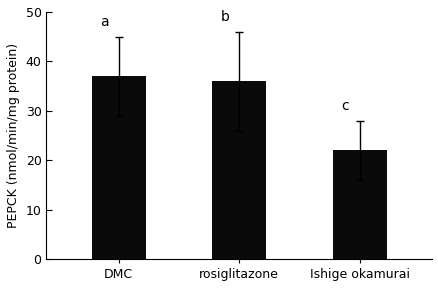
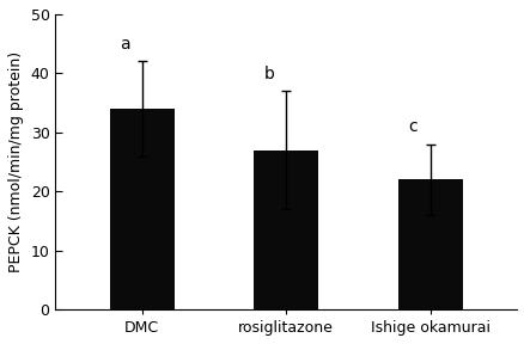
DMC: 37 -> 34
rosiglitazone: 36 -> 27
